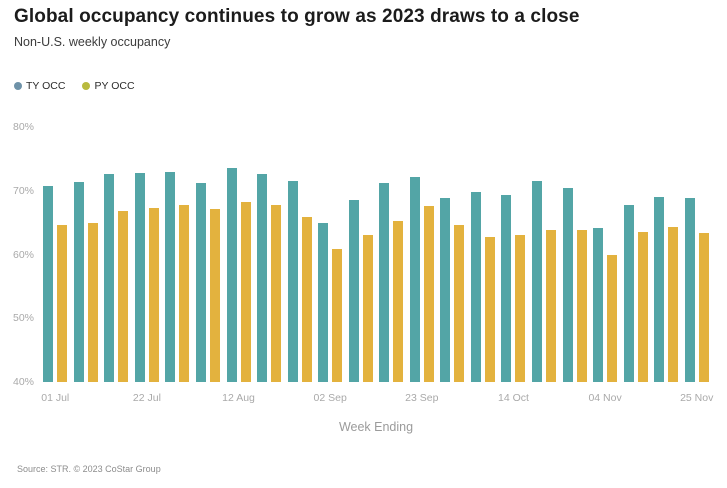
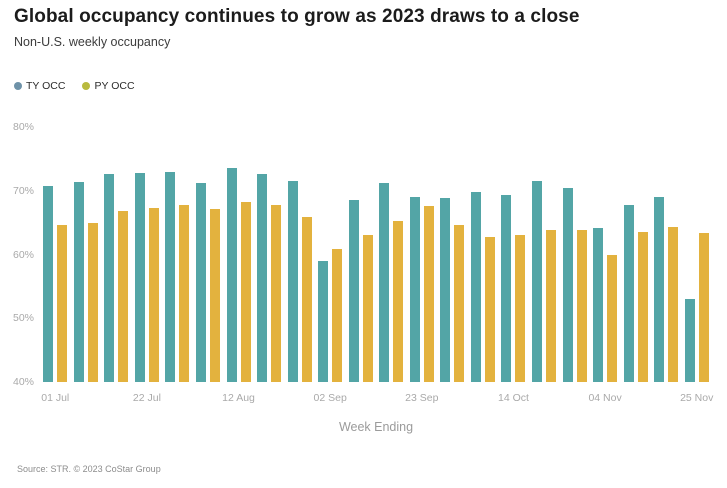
TY OCC/02 Sep: 65% -> 59%
TY OCC/23 Sep: 72% -> 69%
TY OCC/25 Nov: 69% -> 53%
